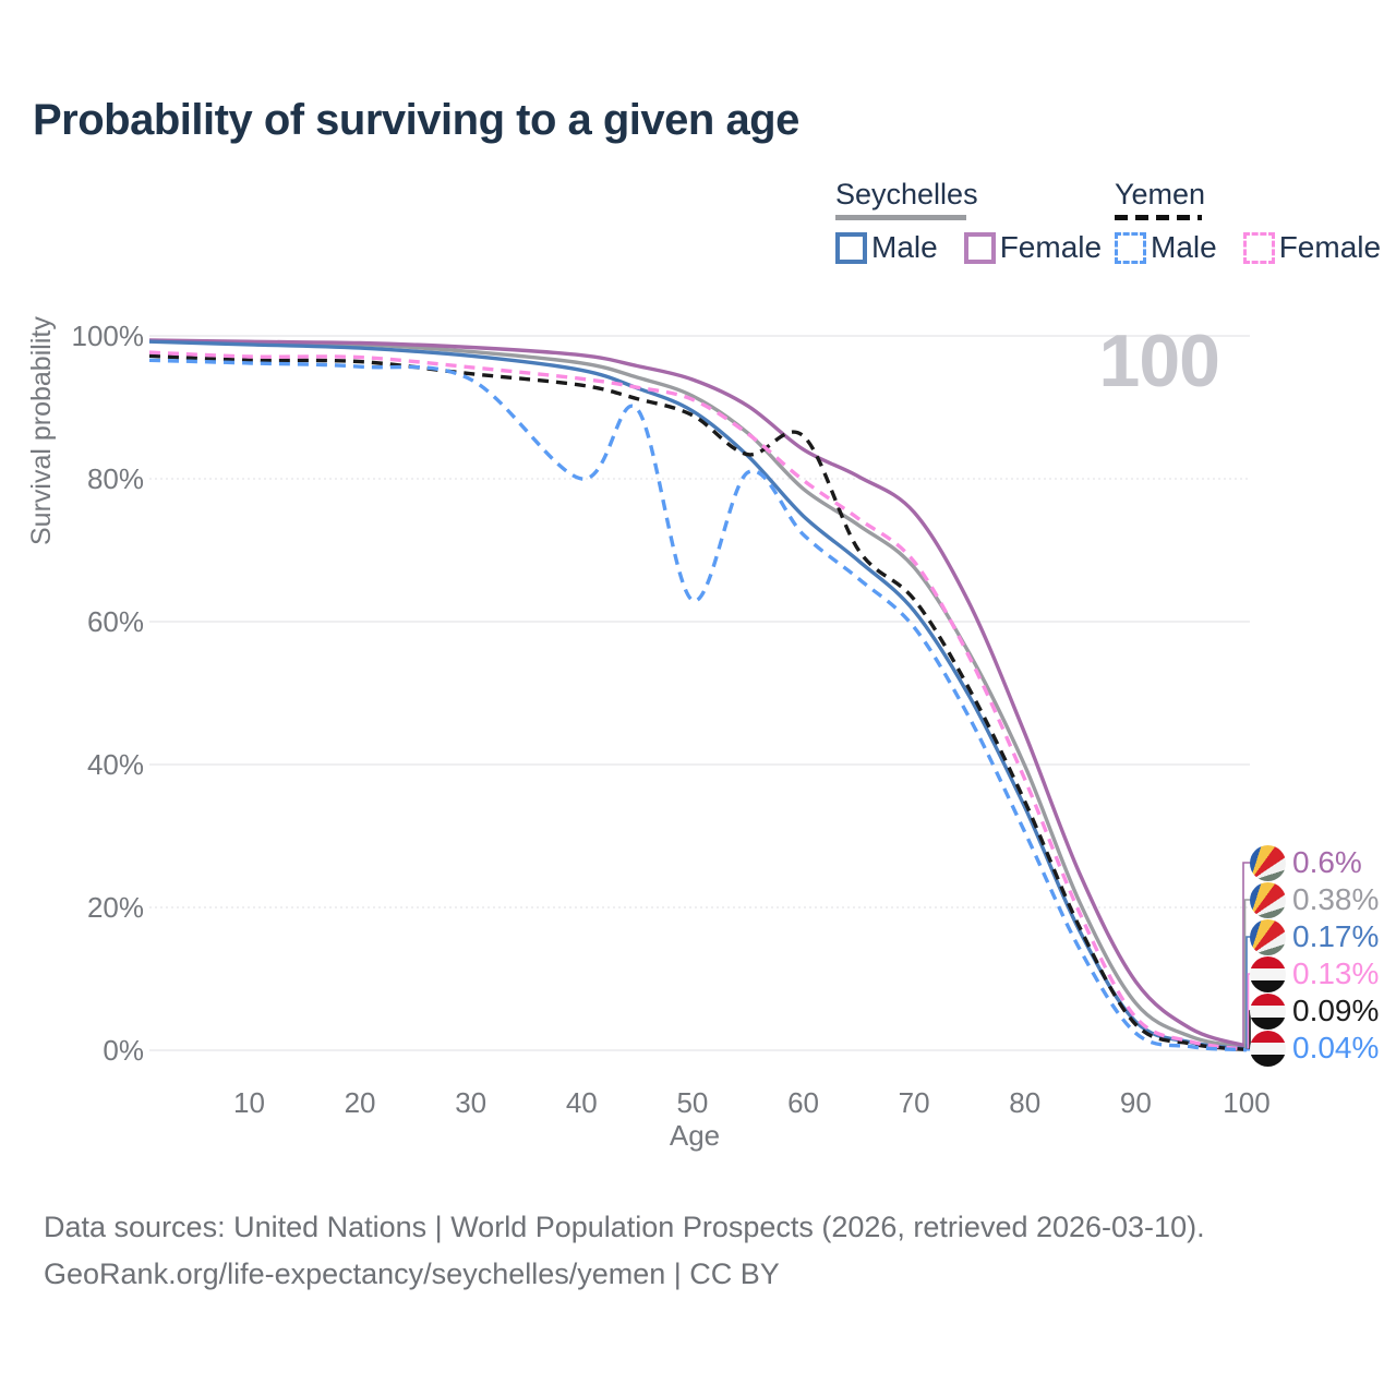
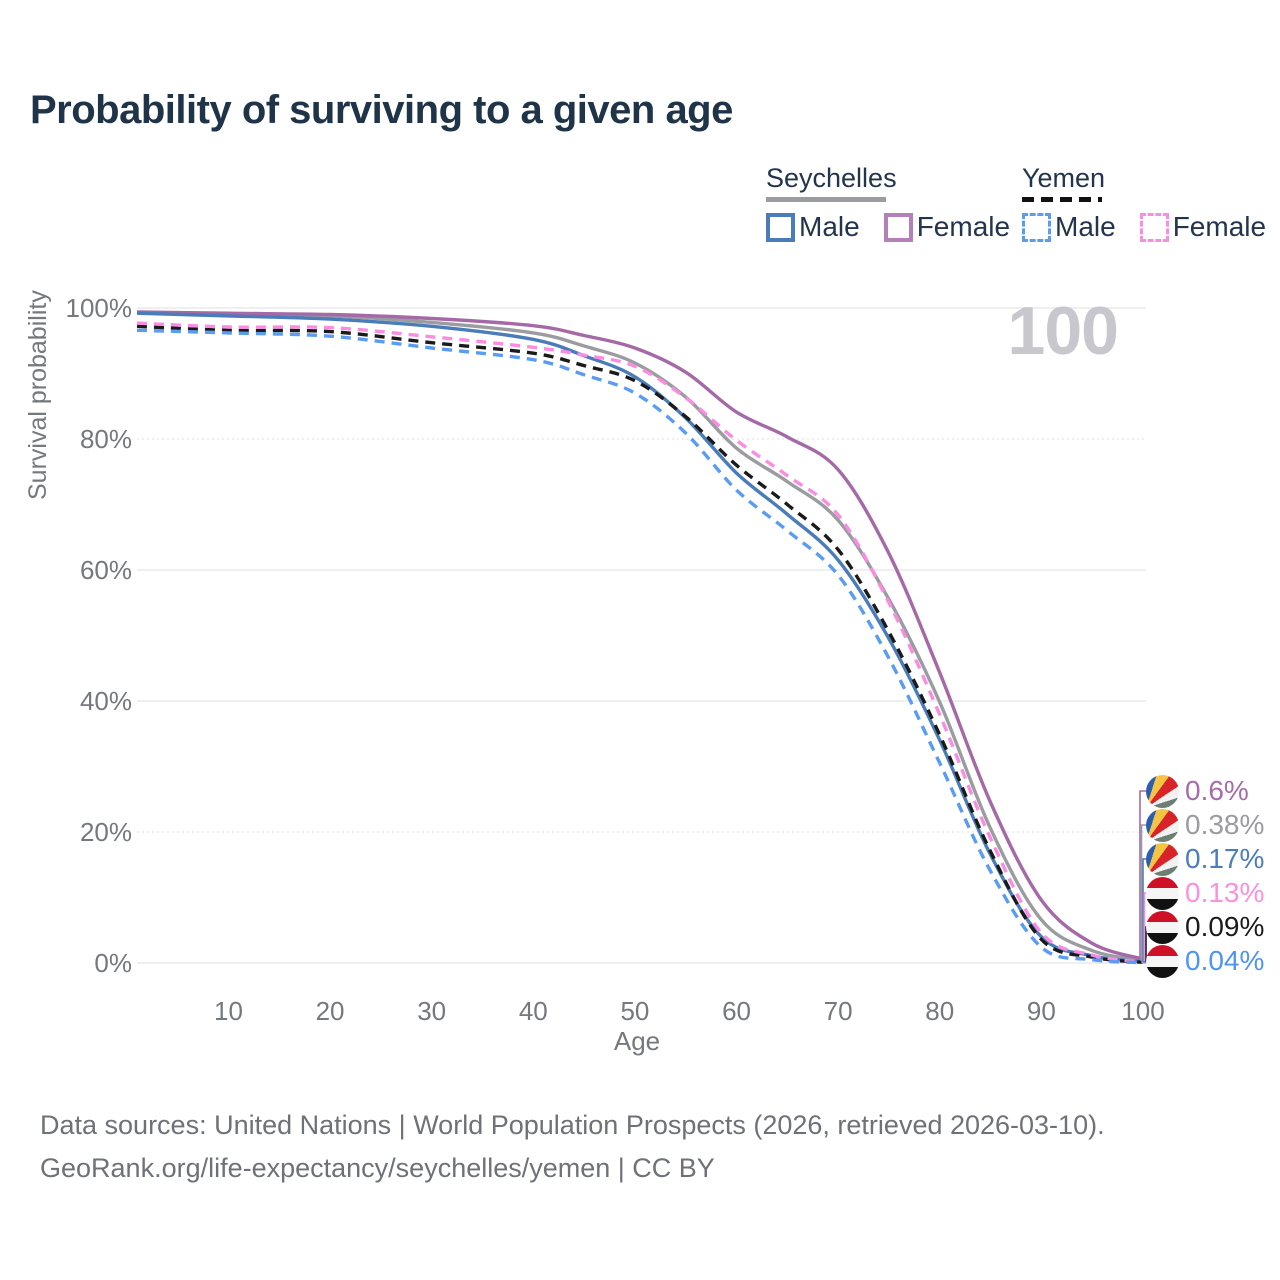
Yemen Male/40: 80% -> 92%
Yemen Male/50: 63% -> 87%
Yemen/60: 86% -> 76%
